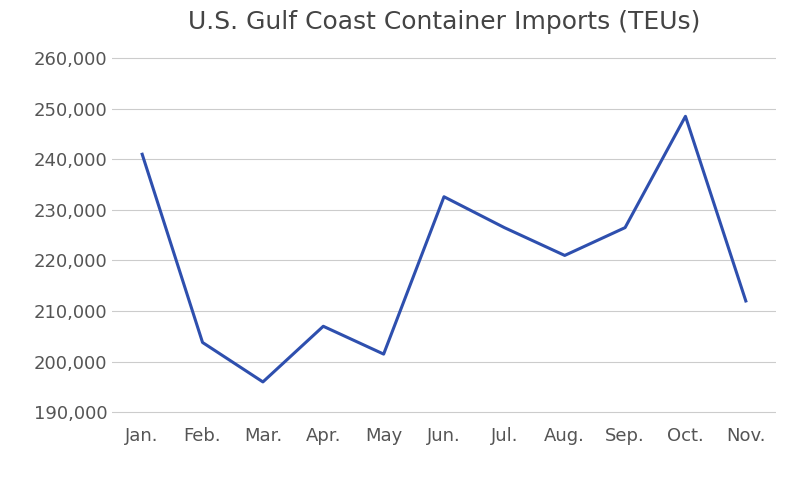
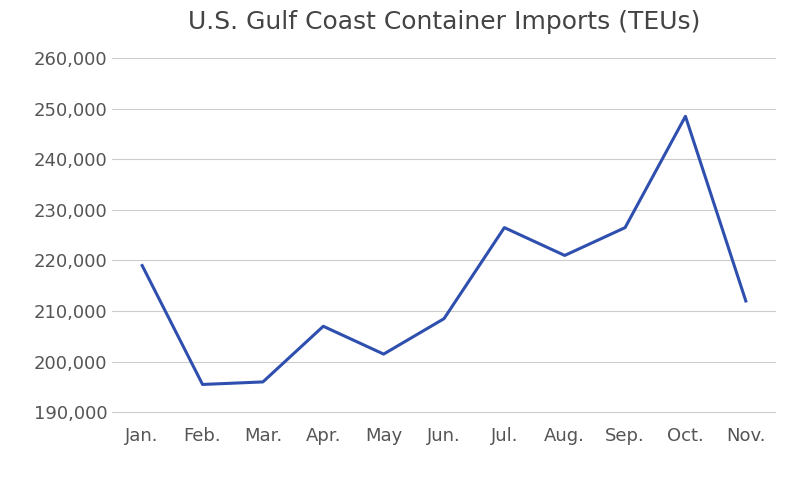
Jan.: 241,000 -> 219,000
Feb.: 203,800 -> 195,500
Jun.: 232,600 -> 208,500
